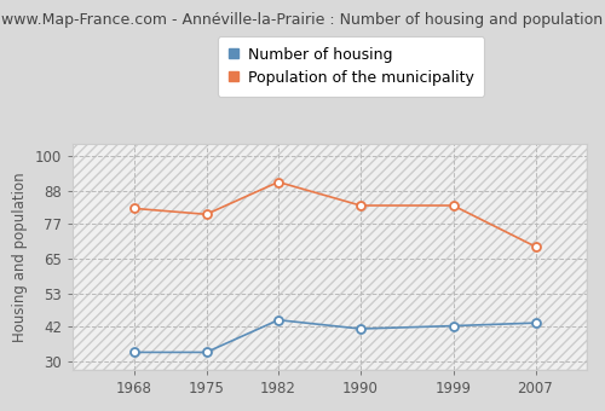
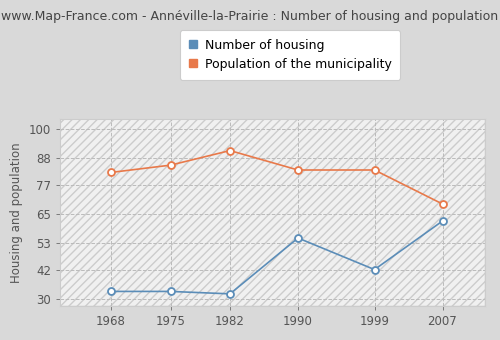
Population of the municipality/1975: 80 -> 85
Number of housing/1982: 44 -> 32
Number of housing/1990: 41 -> 55
Number of housing/2007: 43 -> 62
